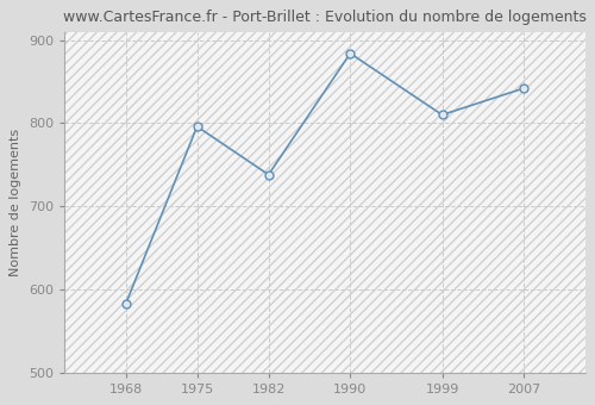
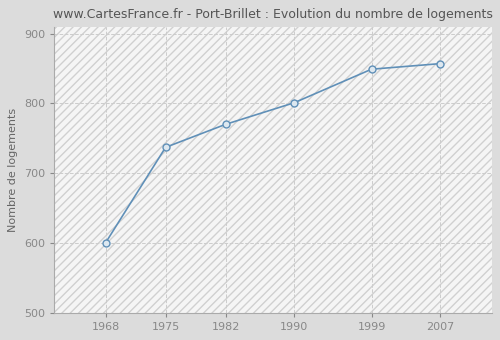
1968: 582 -> 600
1975: 796 -> 737
1982: 738 -> 770
1990: 884 -> 801
1999: 810 -> 849
2007: 842 -> 857
